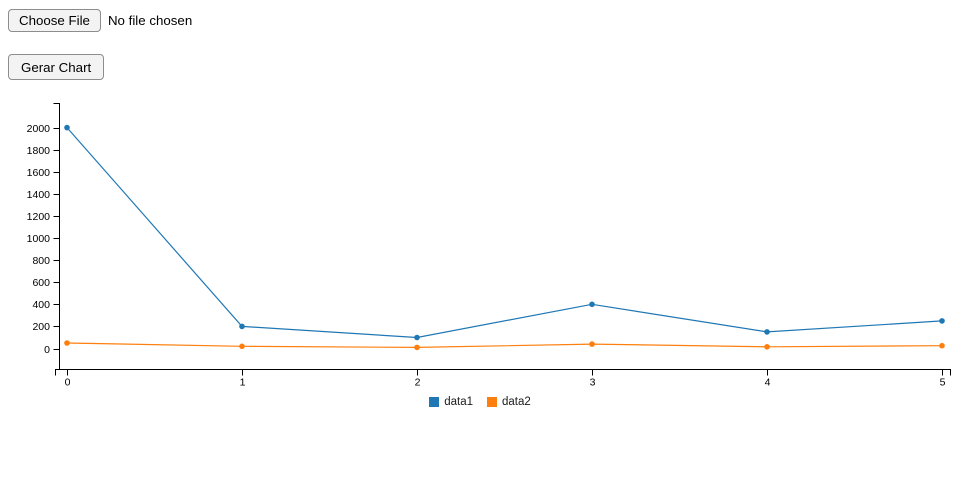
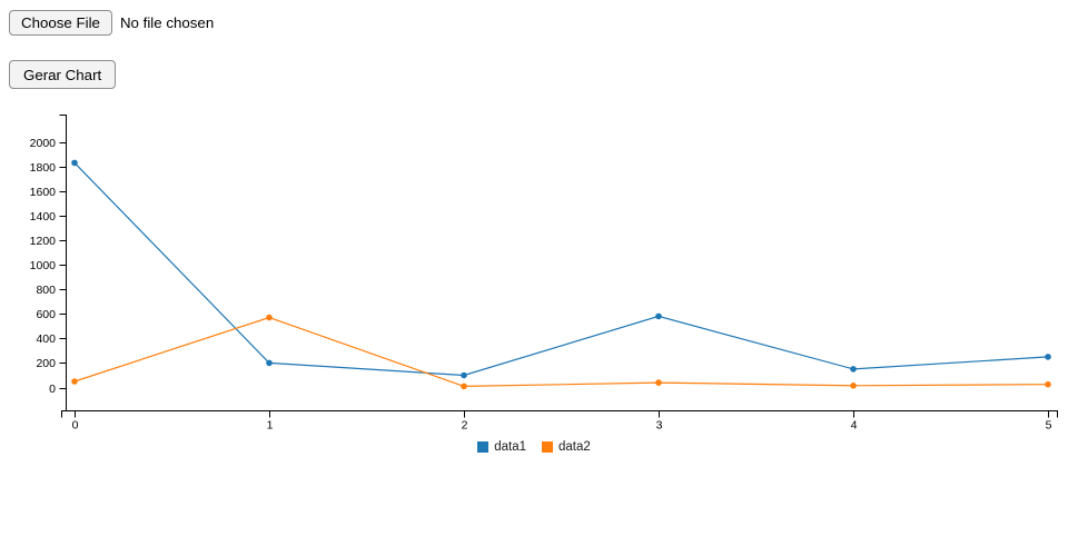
data1/0: 2000 -> 1830
data2/1: 20 -> 570
data1/3: 400 -> 580
